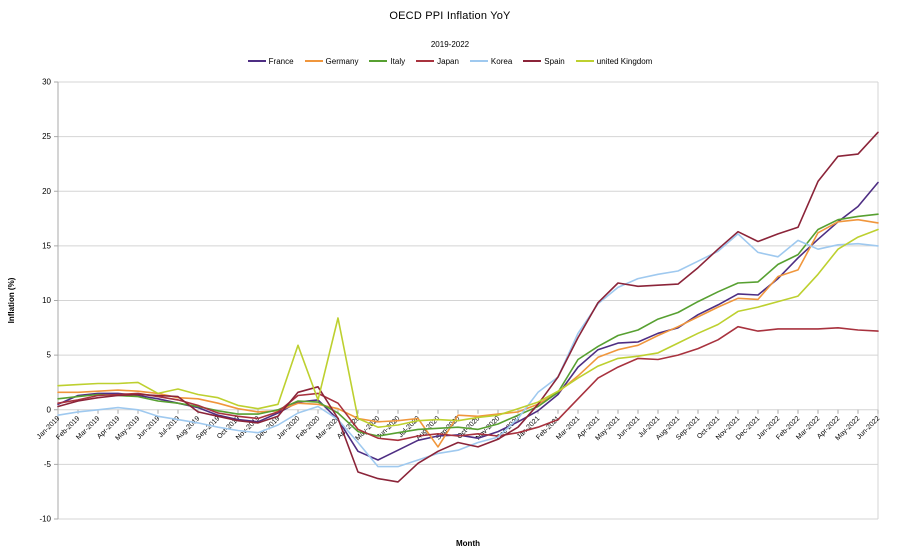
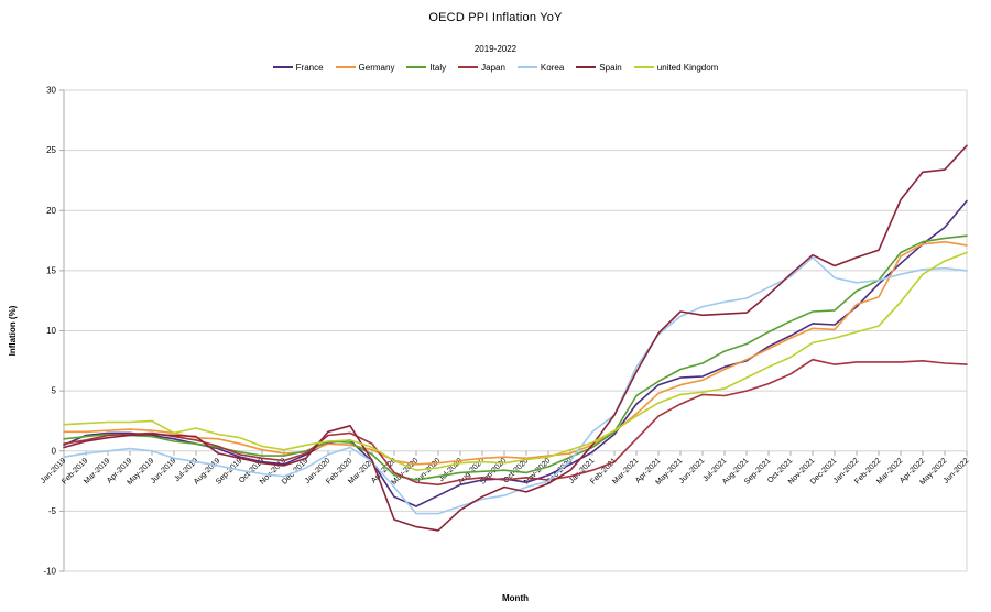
united Kingdom/Jan-2020: 5.9 -> 0.8
united Kingdom/Mar-2020: 8.4 -> 0.3
Germany/Aug-2020: -3.4 -> -0.6
Korea/Feb-2022: 15.5 -> 14.2
